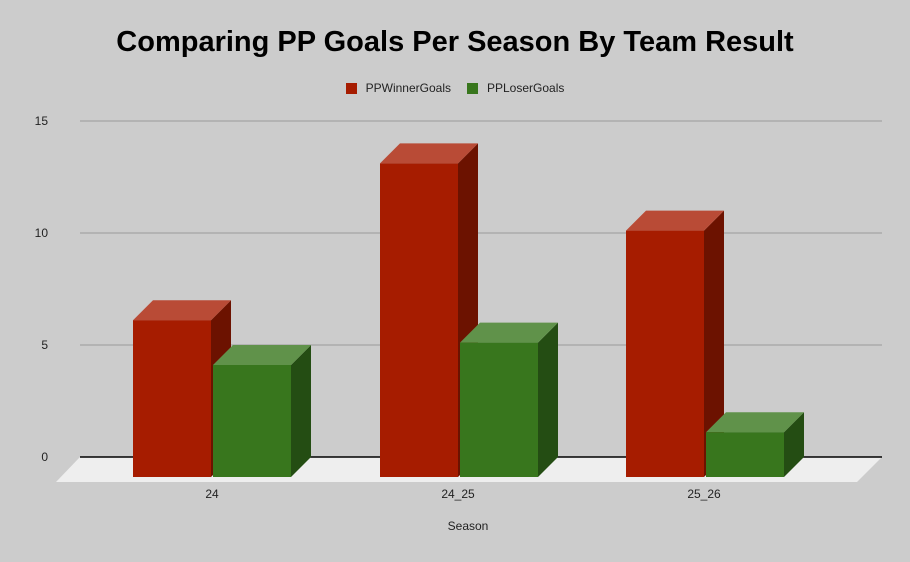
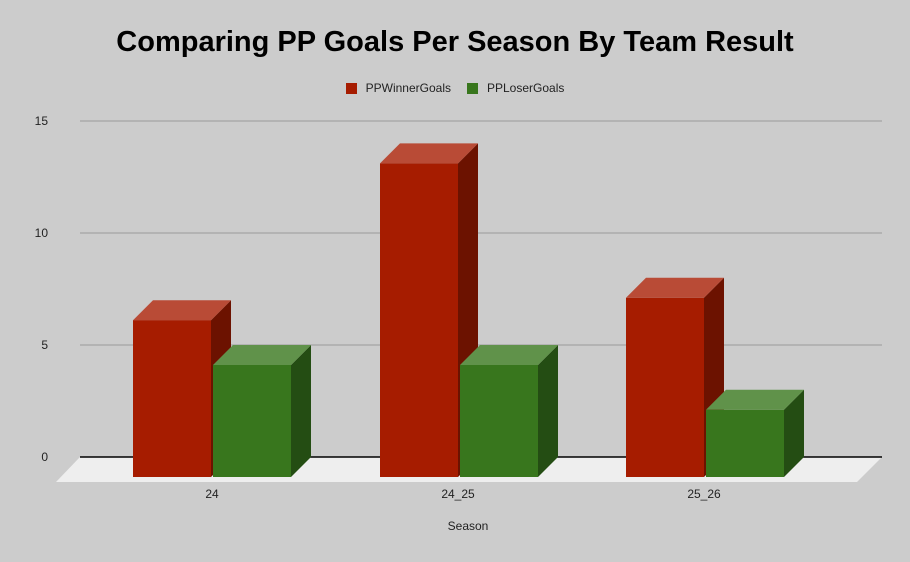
PPLoserGoals/24_25: 6 -> 5
PPWinnerGoals/25_26: 11 -> 8
PPLoserGoals/25_26: 2 -> 3
